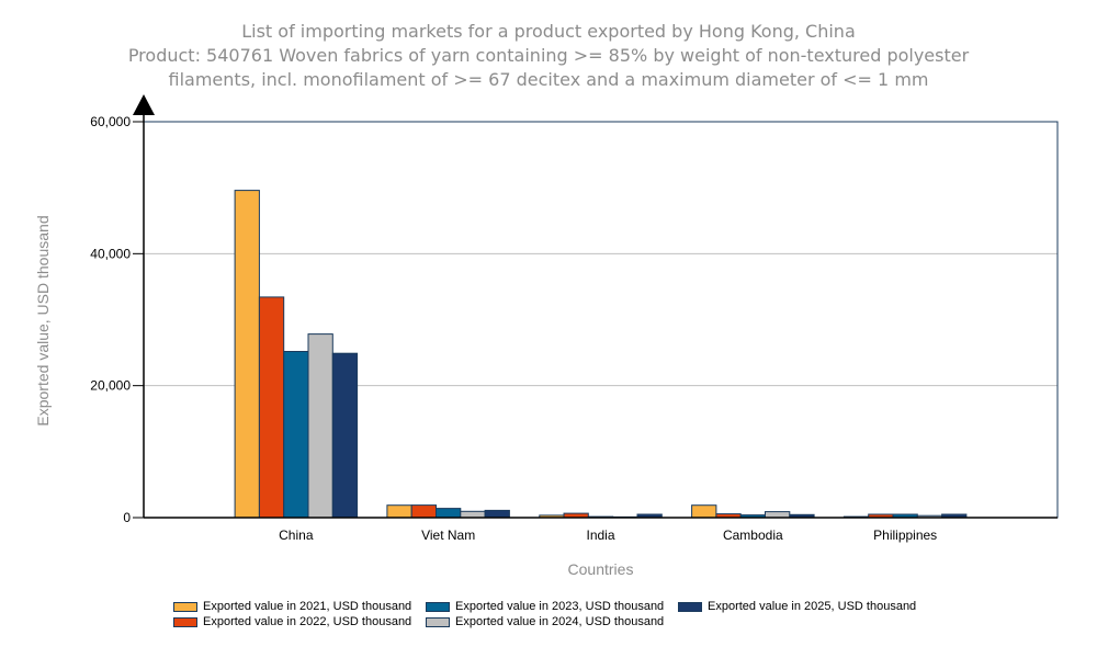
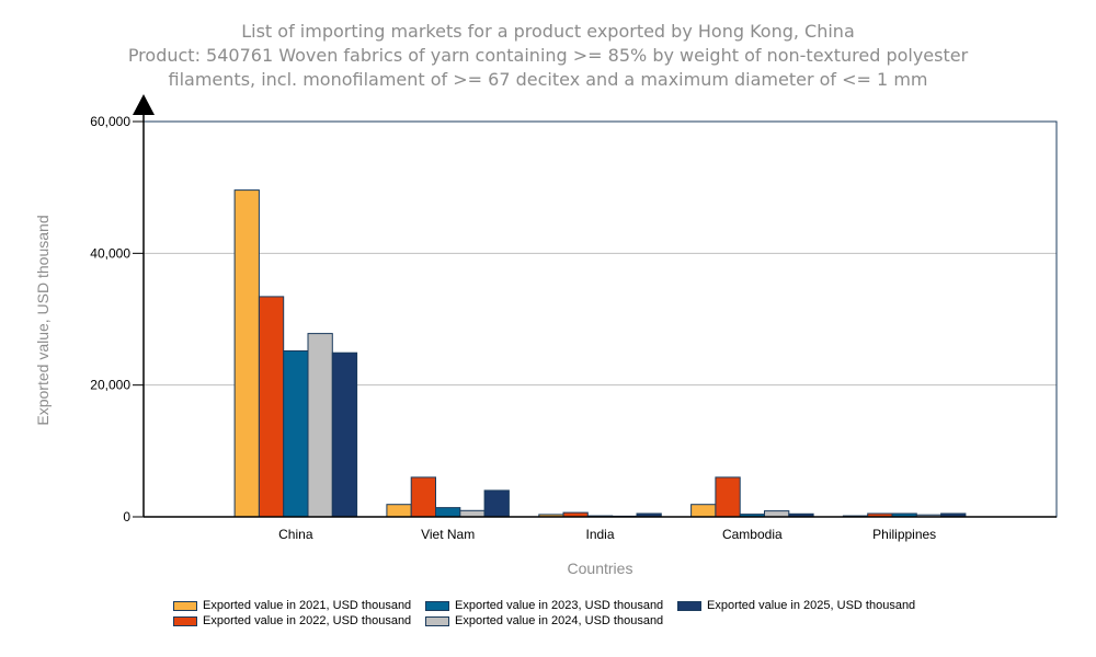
Exported value in 2022, USD thousand/Viet Nam: 2000 -> 6000
Exported value in 2025, USD thousand/Viet Nam: 1000 -> 4000
Exported value in 2022, USD thousand/Cambodia: 1000 -> 6000
